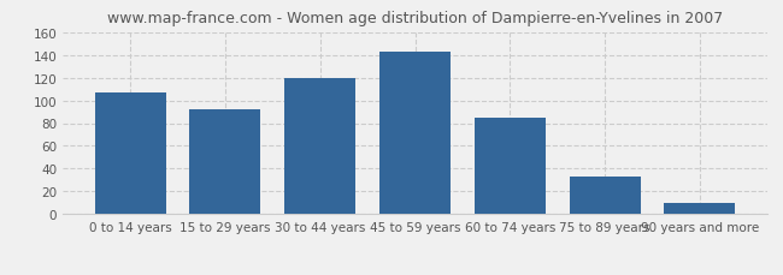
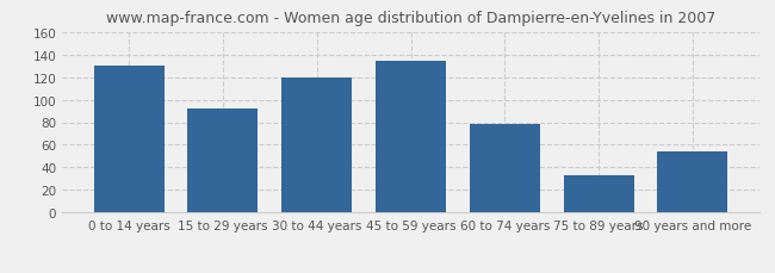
0 to 14 years: 107 -> 130
45 to 59 years: 143 -> 134
60 to 74 years: 85 -> 78
90 years and more: 10 -> 54
